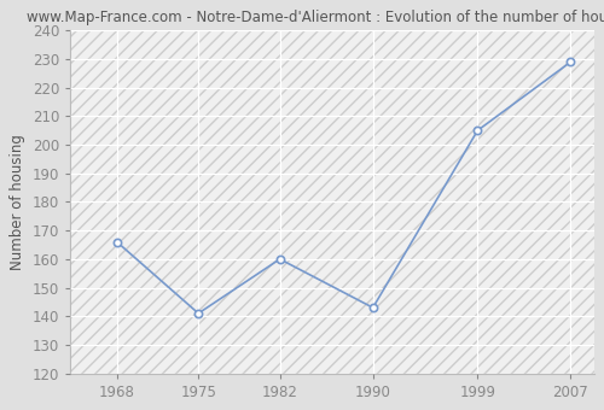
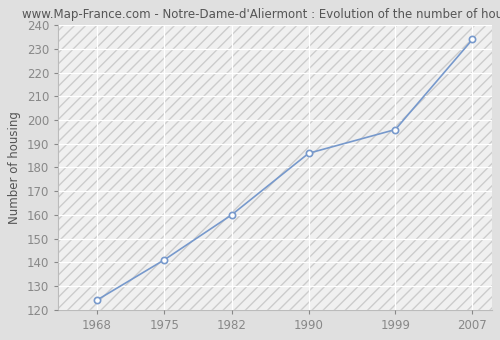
1968: 166 -> 124
1990: 143 -> 186
1999: 205 -> 196
2007: 229 -> 234
